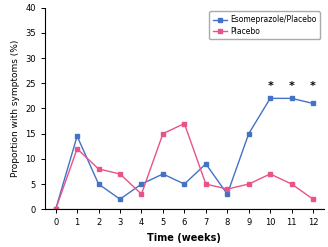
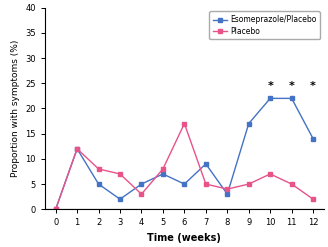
Esomeprazole/Placebo/1: 14.5 -> 12.0
Placebo/5: 15 -> 8
Esomeprazole/Placebo/9: 15.0 -> 17.0
Esomeprazole/Placebo/12: 21.0 -> 14.0
